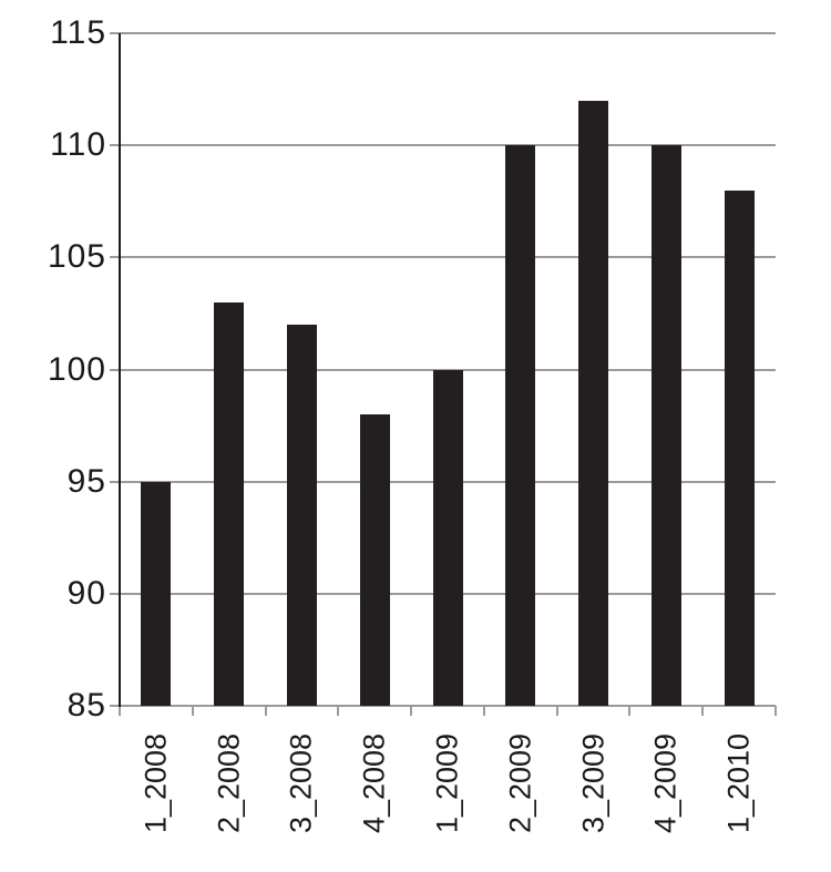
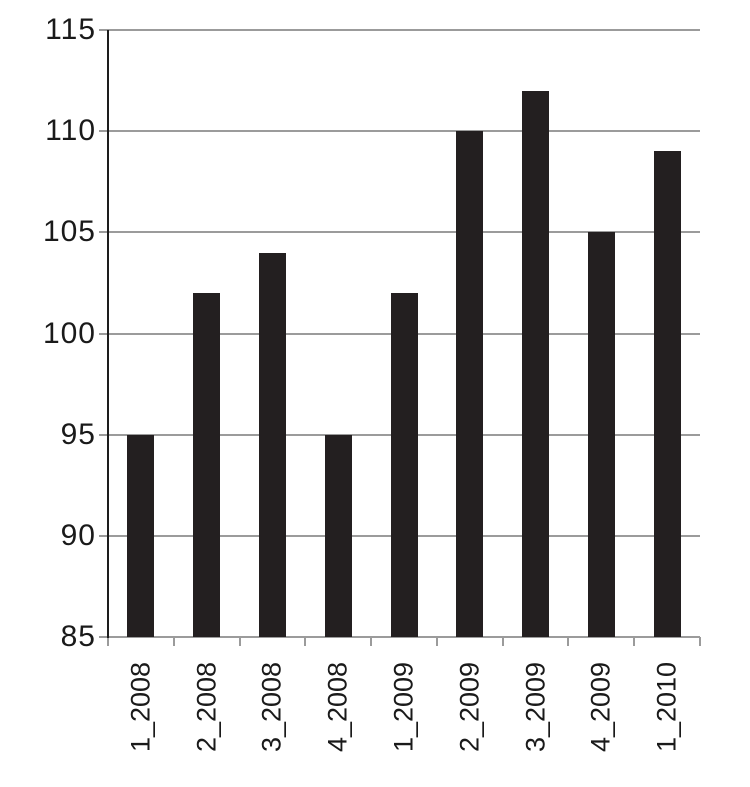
2_2008: 103 -> 102
3_2008: 102 -> 104
4_2008: 98 -> 95
1_2009: 100 -> 102
4_2009: 110 -> 105
1_2010: 108 -> 109
